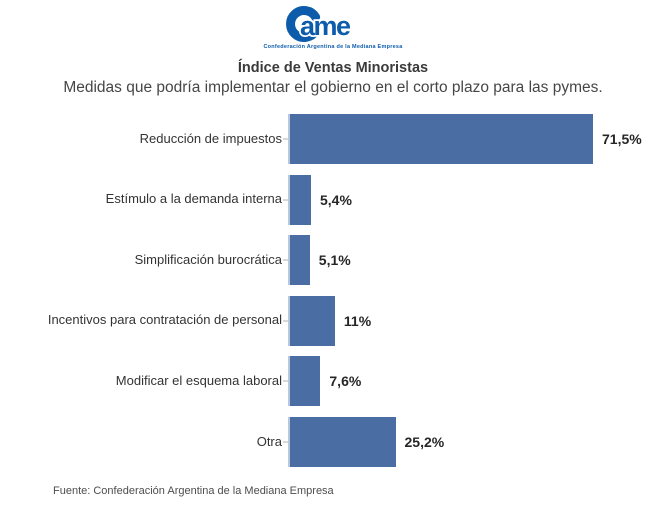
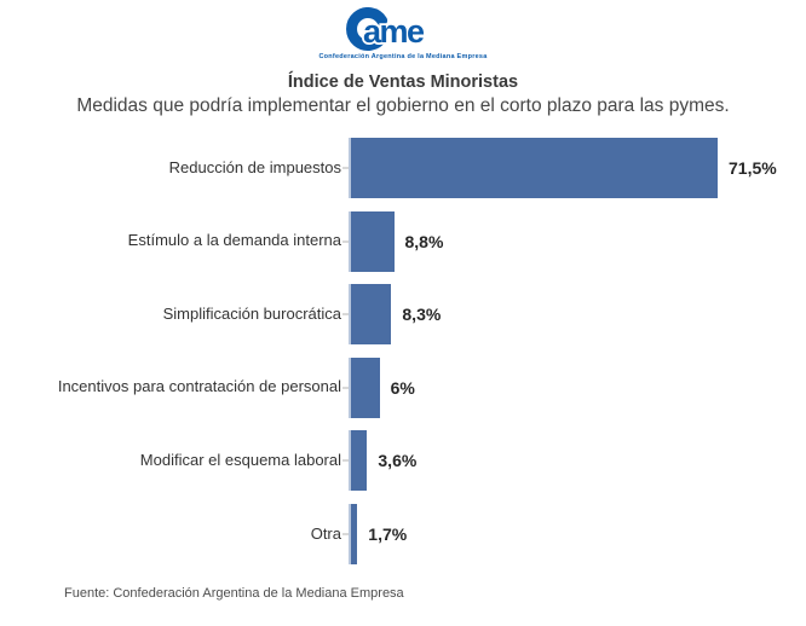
Estímulo a la demanda interna: 5,4% -> 8,8%
Simplificación burocrática: 5,1% -> 8,3%
Incentivos para contratación de personal: 11% -> 6%
Modificar el esquema laboral: 7,6% -> 3,6%
Otra: 25,2% -> 1,7%
